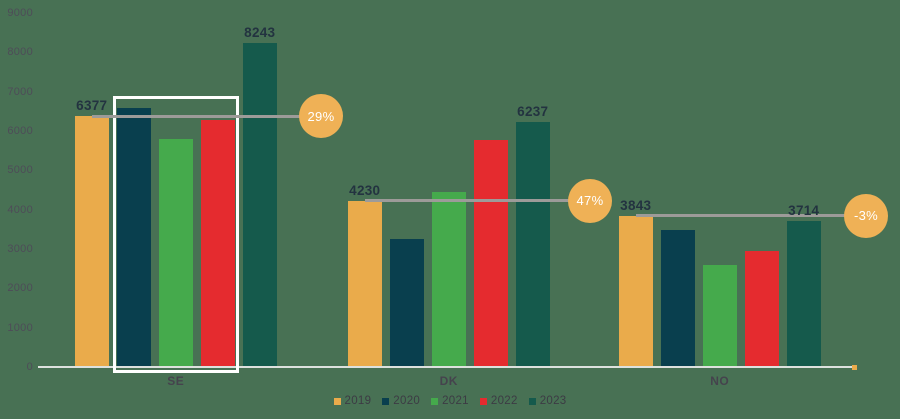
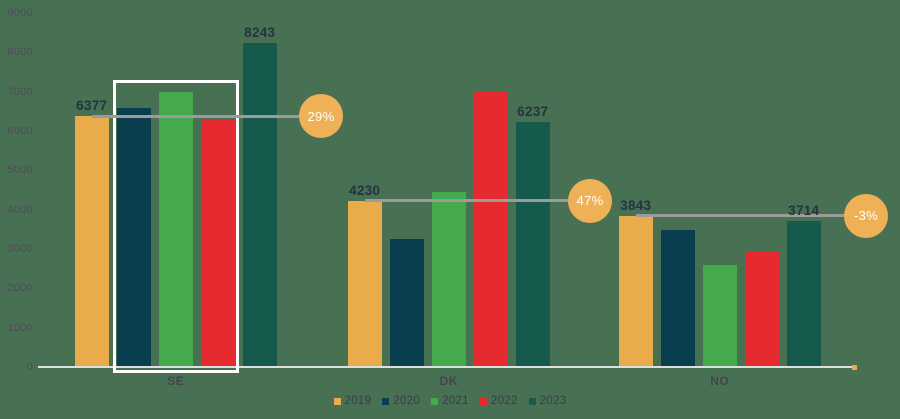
2021/SE: 5800 -> 7000
2022/DK: 5800 -> 7000
